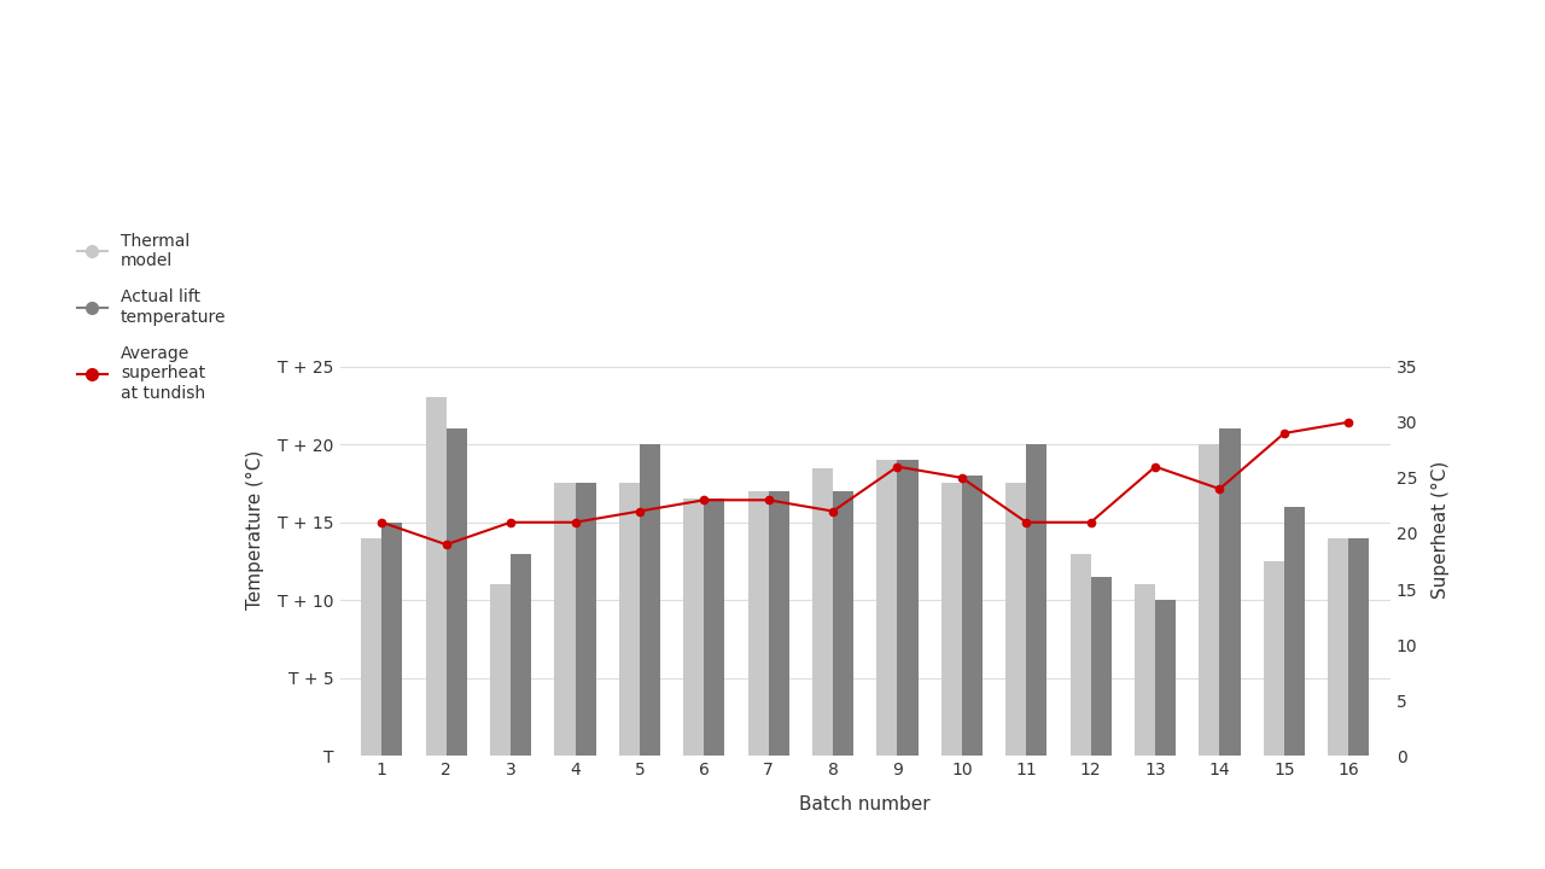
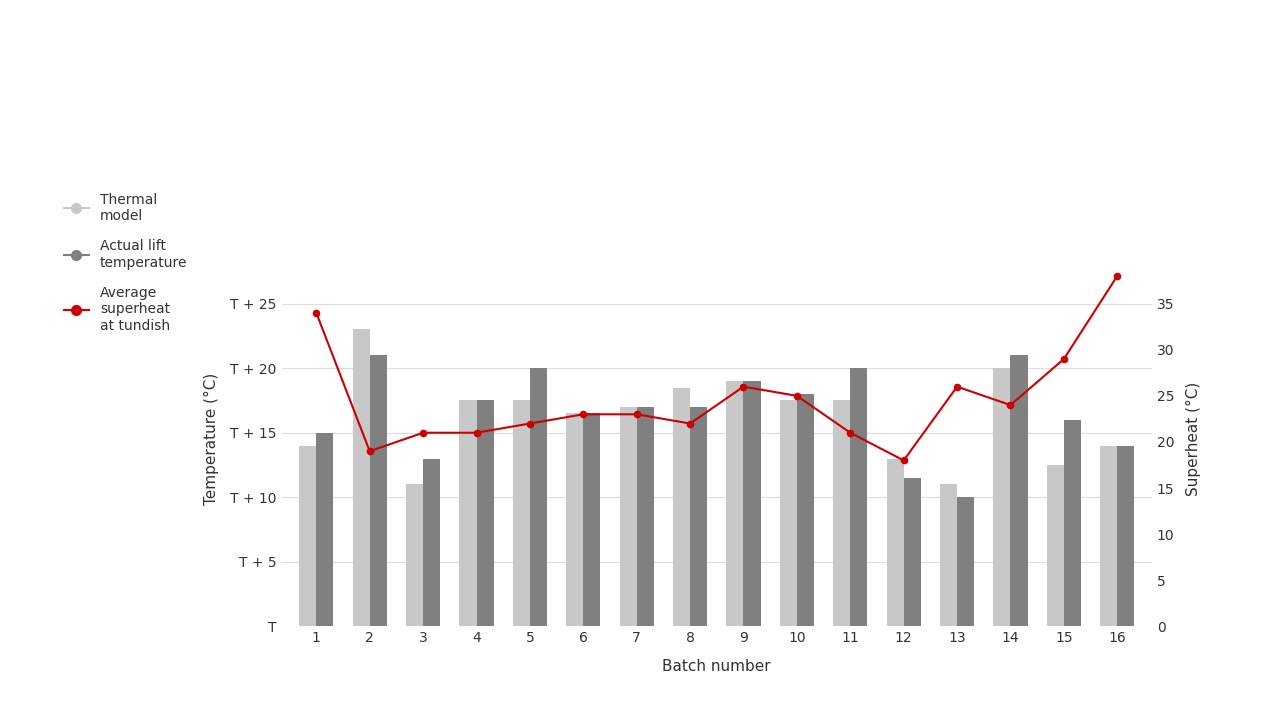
Average superheat at tundish/1: 21 -> 34
Average superheat at tundish/12: 21 -> 18
Average superheat at tundish/16: 30 -> 38
